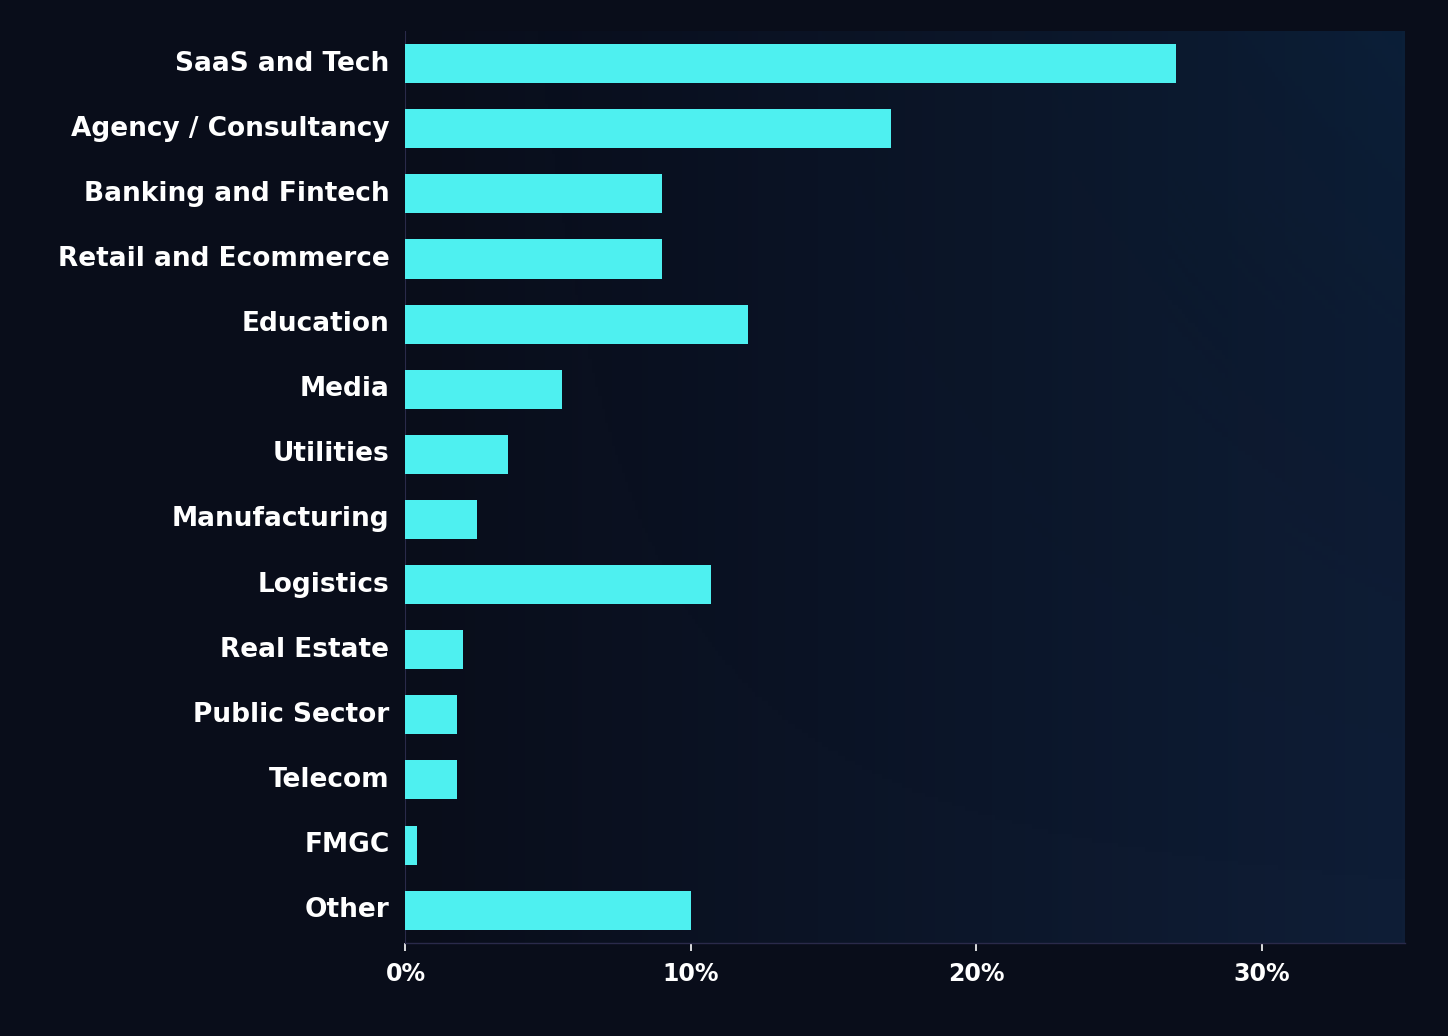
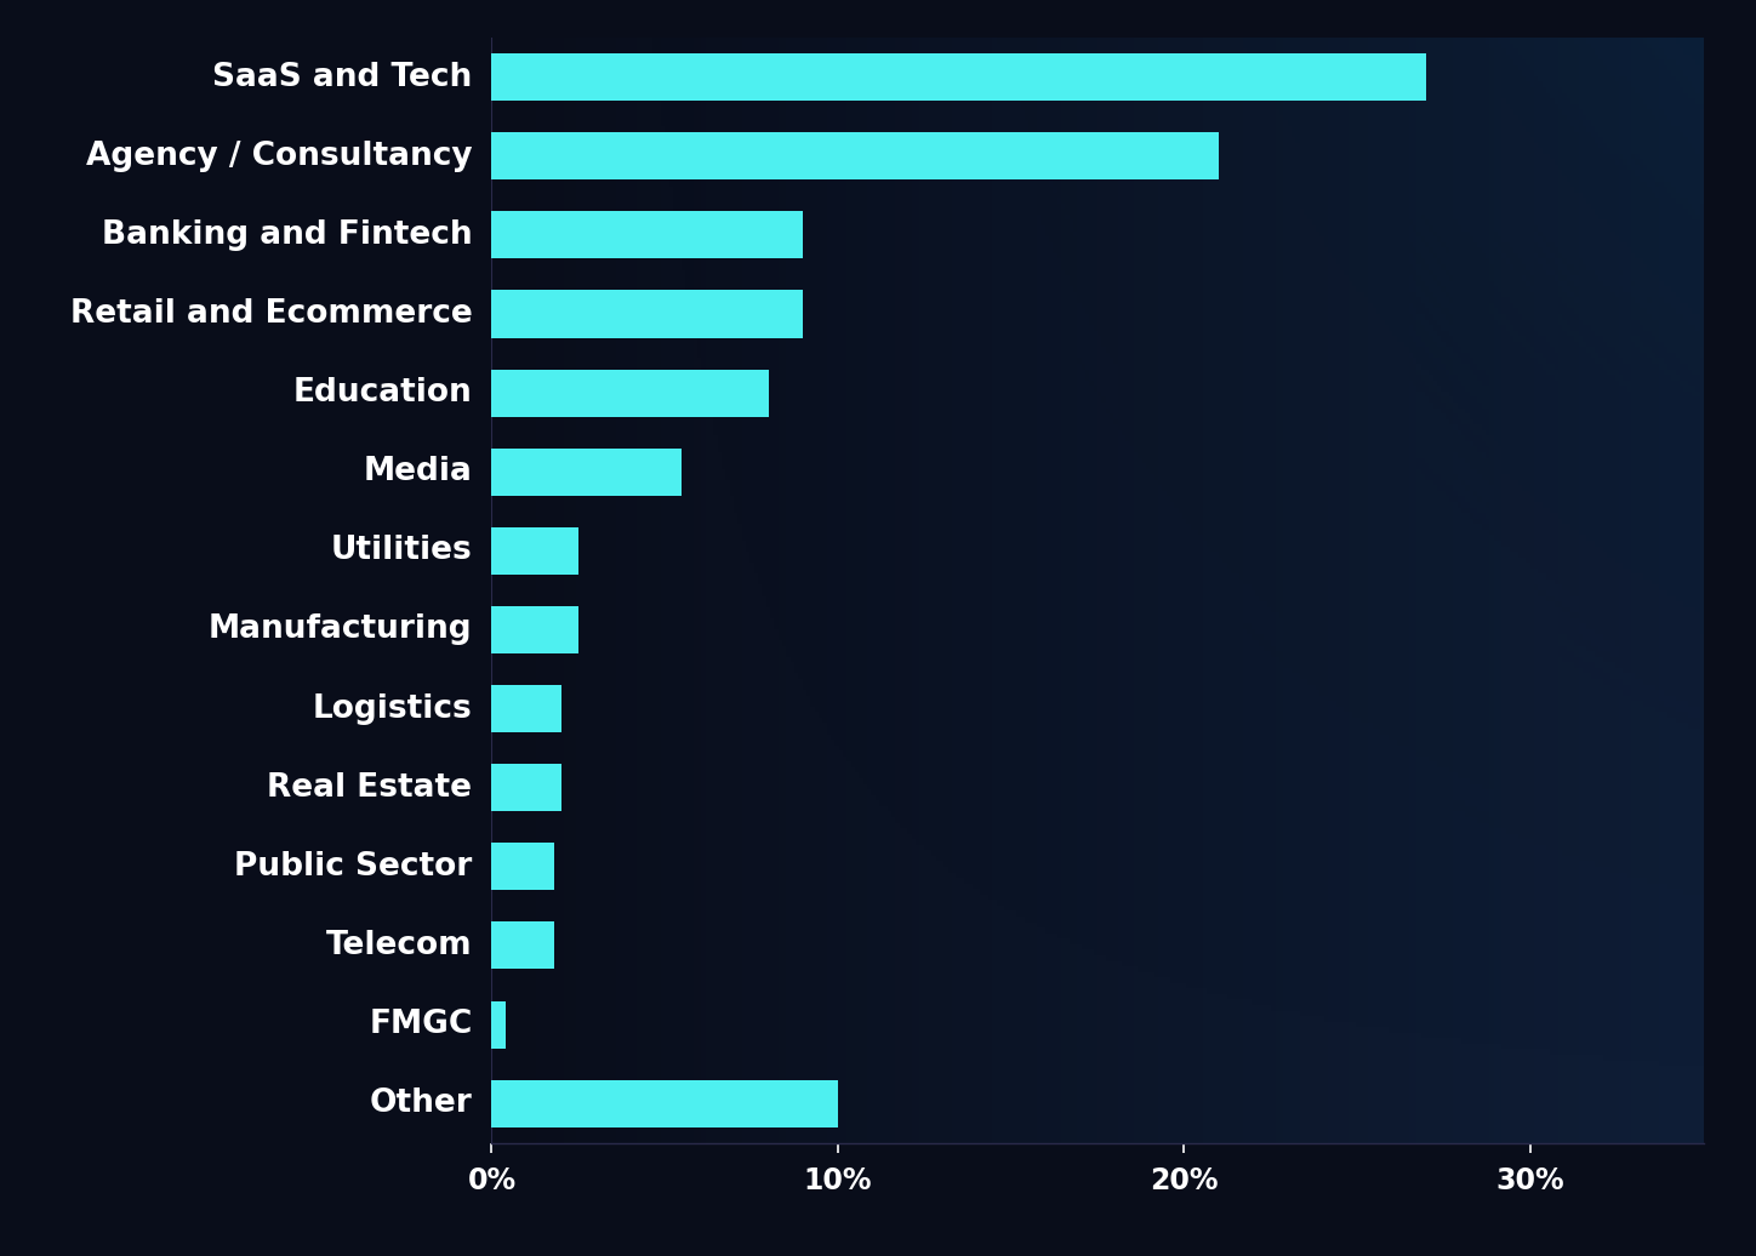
Agency / Consultancy: 17.0% -> 21.0%
Education: 12.0% -> 8.0%
Utilities: 3.6% -> 2.5%
Logistics: 10.7% -> 2.0%
